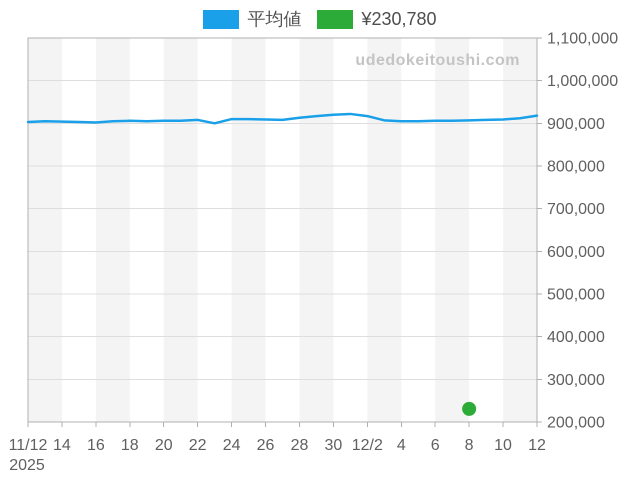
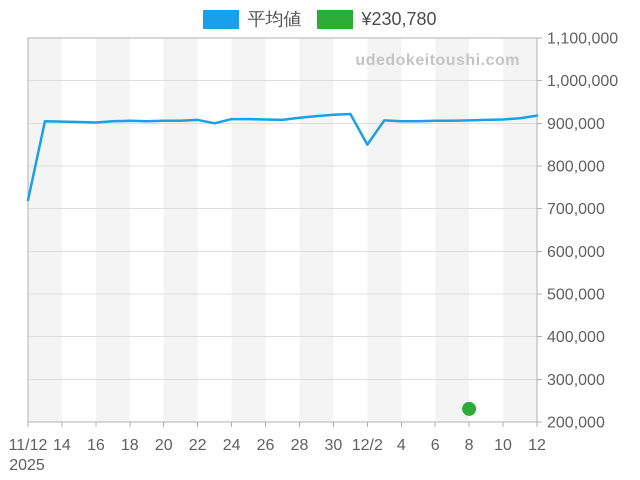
11/12: 900000 -> 720000
12/2: 920000 -> 850000
